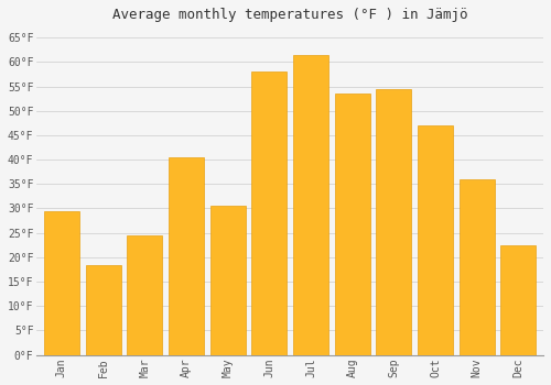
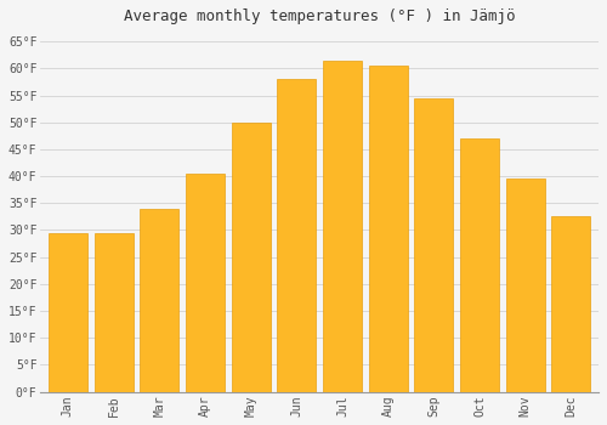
Feb: 18.5°F -> 29.5°F
Mar: 24.5°F -> 34.0°F
May: 30.5°F -> 50.0°F
Aug: 53.5°F -> 60.5°F
Nov: 36.0°F -> 39.5°F
Dec: 22.5°F -> 32.5°F
